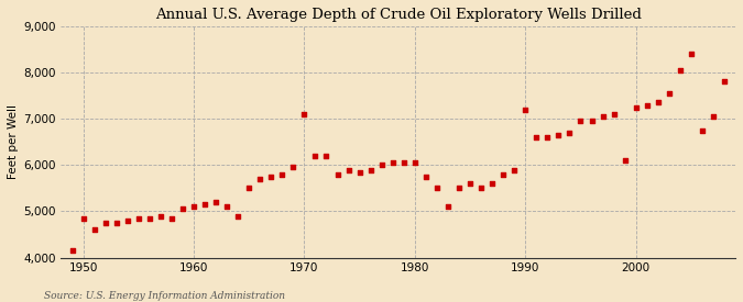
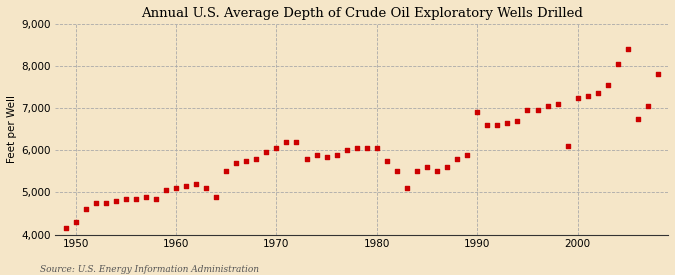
1950: 4,850 -> 4,300
1970: 7,100 -> 6,050
1990: 7,200 -> 6,900
